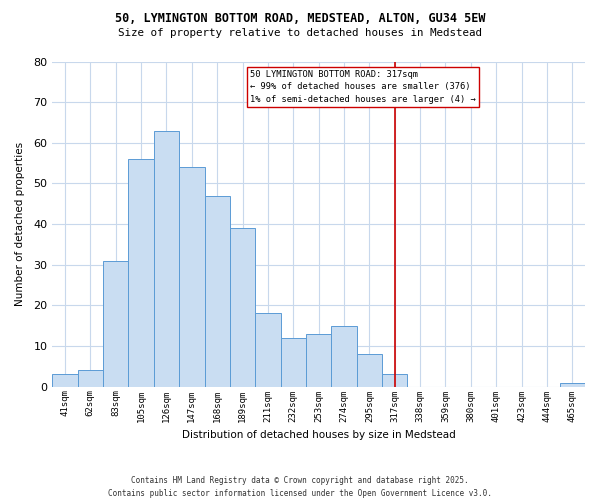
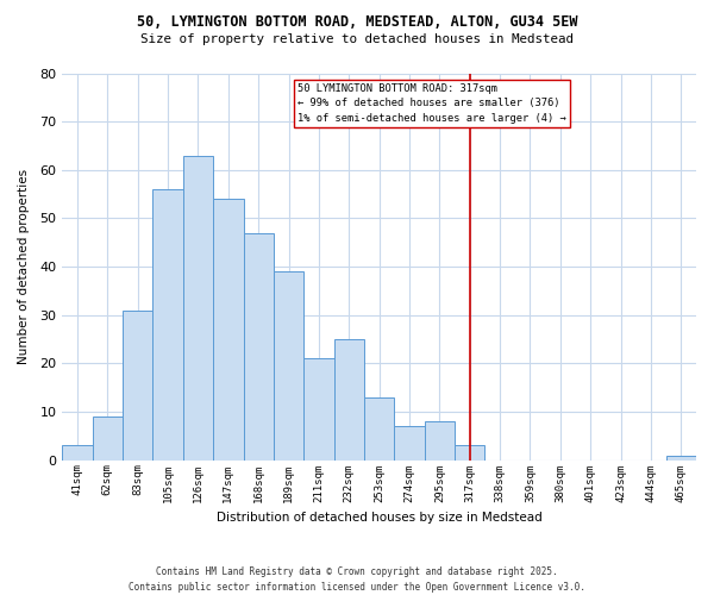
62sqm: 4 -> 9
211sqm: 18 -> 21
232sqm: 12 -> 25
274sqm: 15 -> 7
